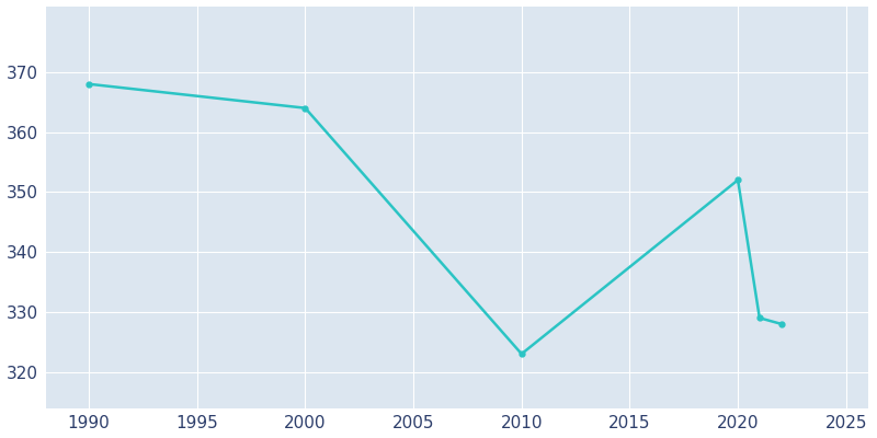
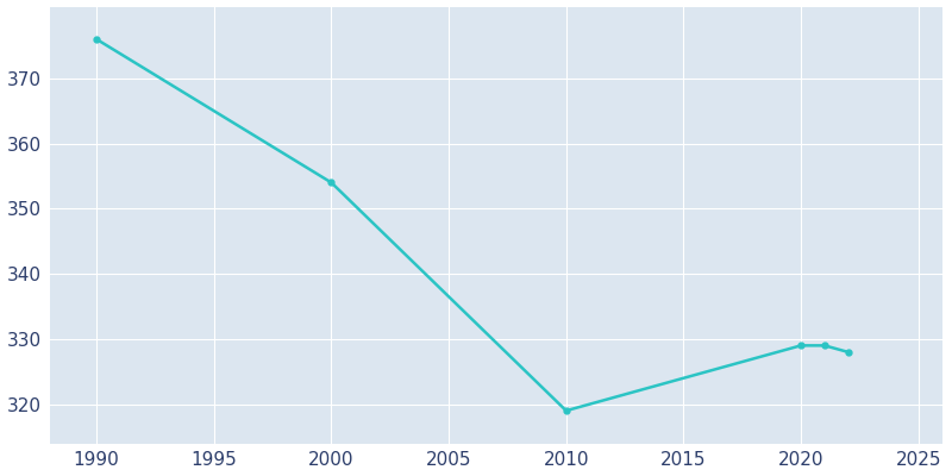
1990: 368 -> 376
2000: 364 -> 354
2010: 323 -> 319
2020: 352 -> 329
